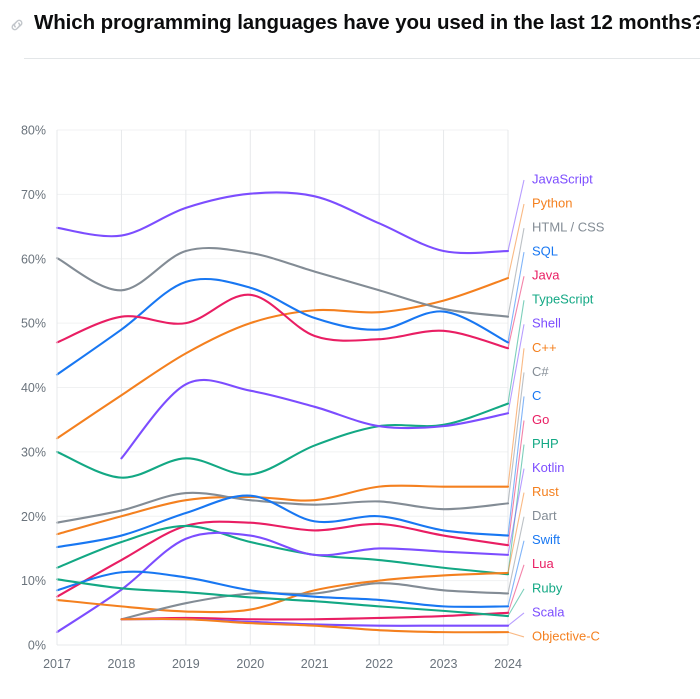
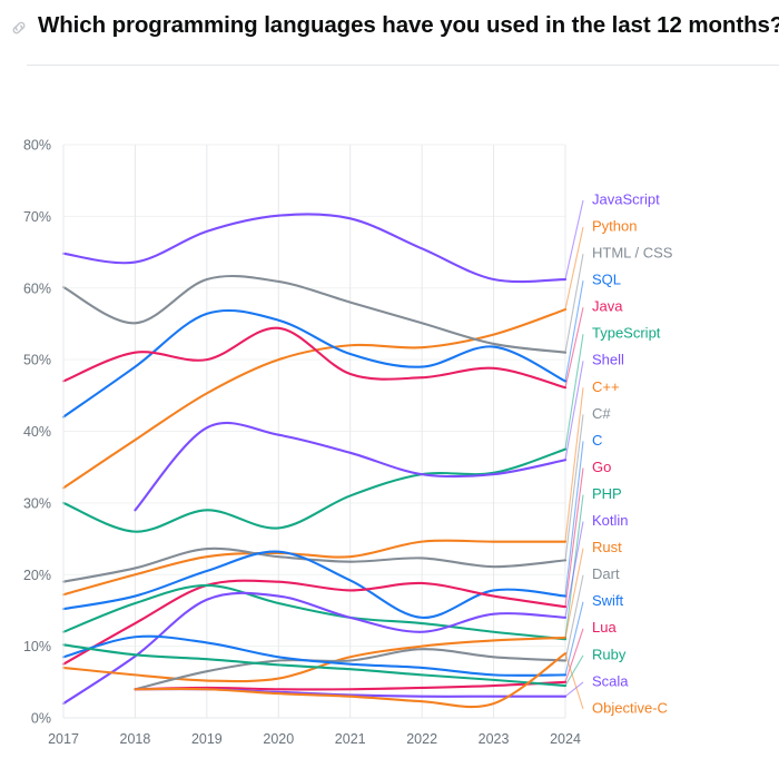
C/2022: 20% -> 14%
Kotlin/2022: 15% -> 12%
Objective-C/2024: 2% -> 9%
